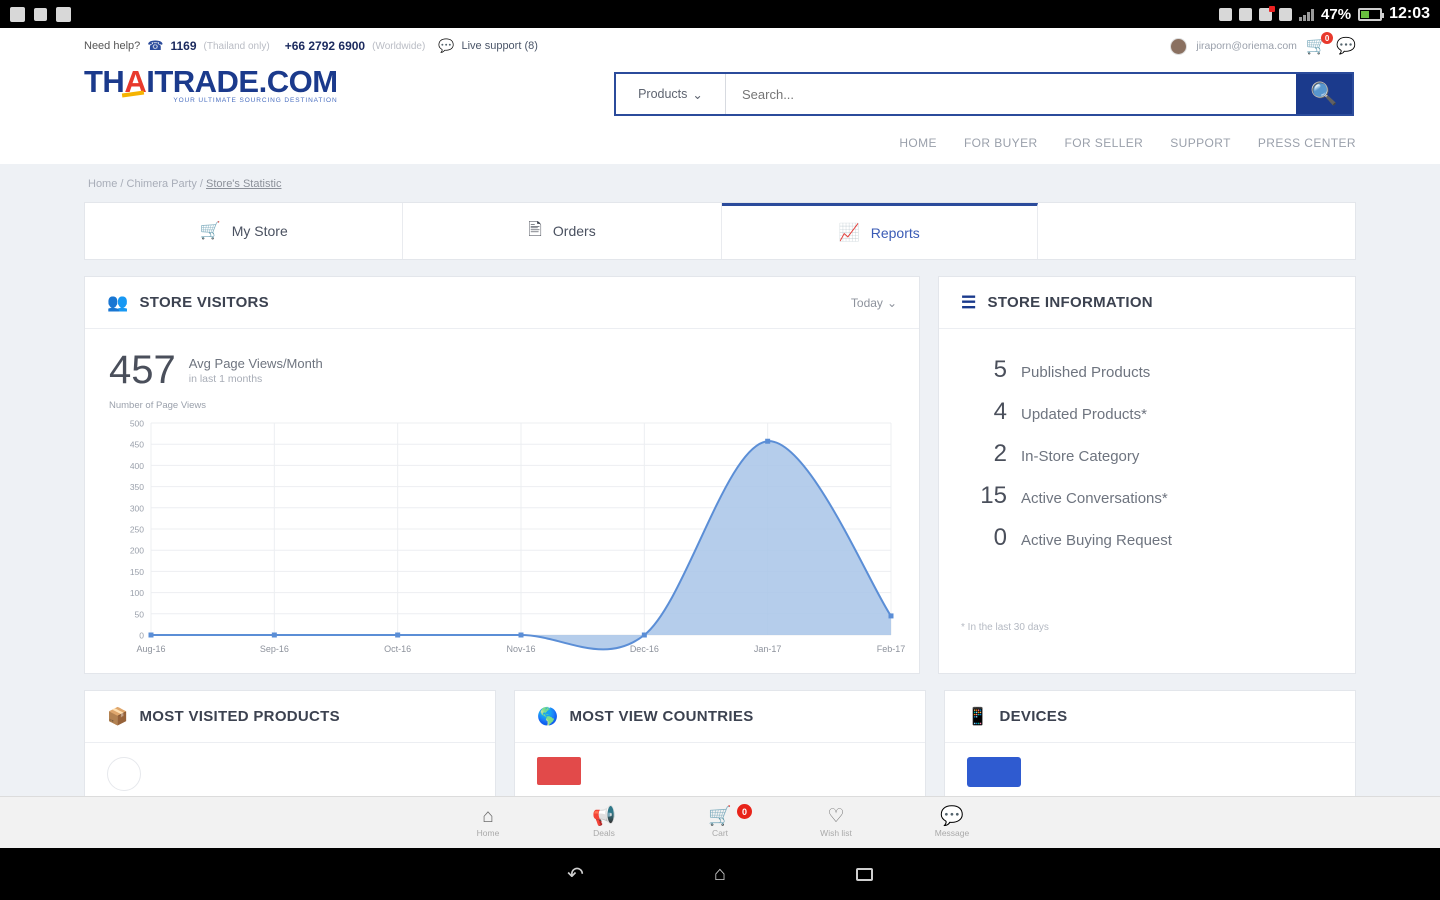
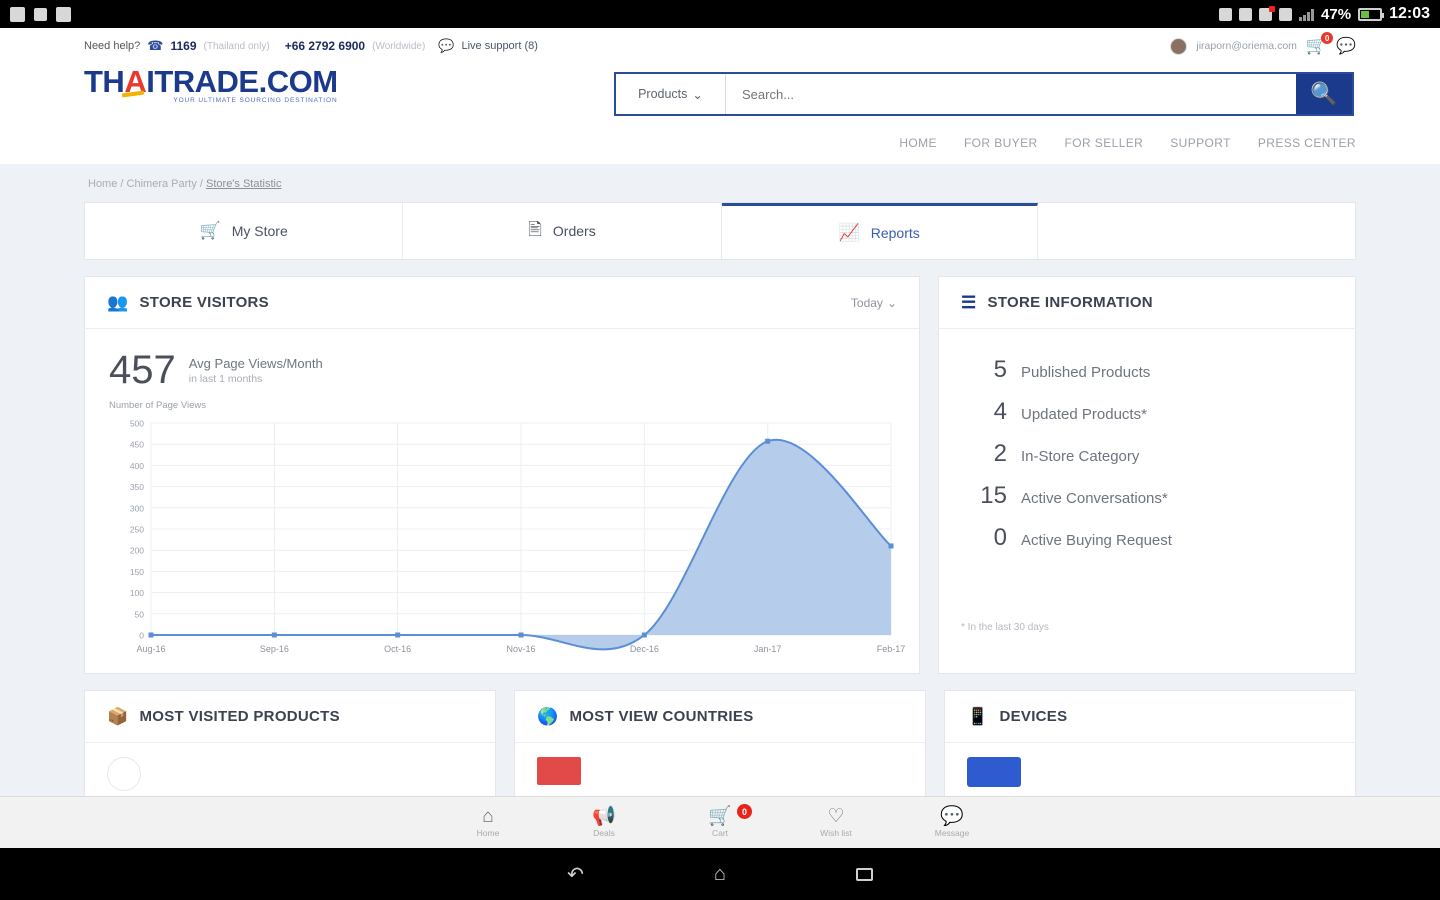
Feb-17: 40 -> 210
